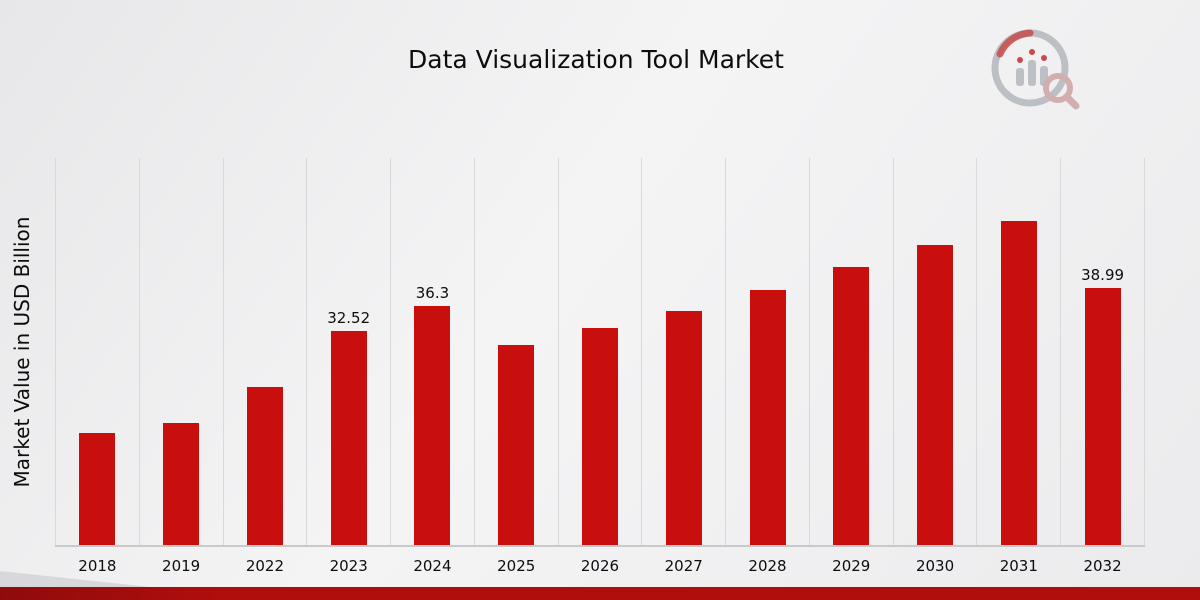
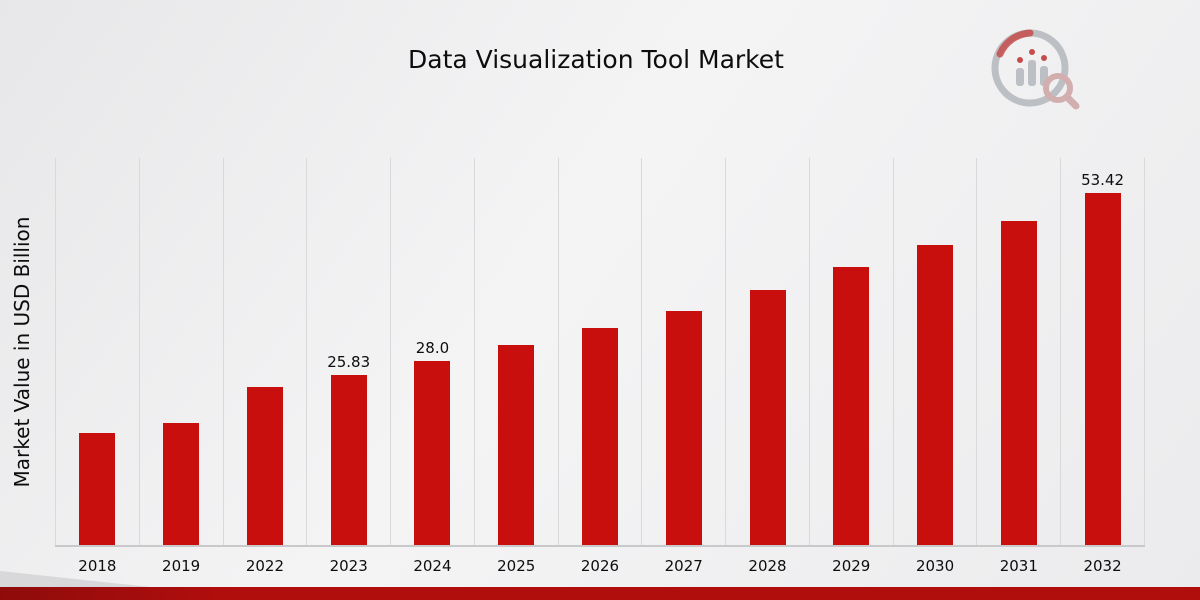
2023: 32.52 -> 25.83
2024: 36.3 -> 28.0
2032: 38.99 -> 53.42
